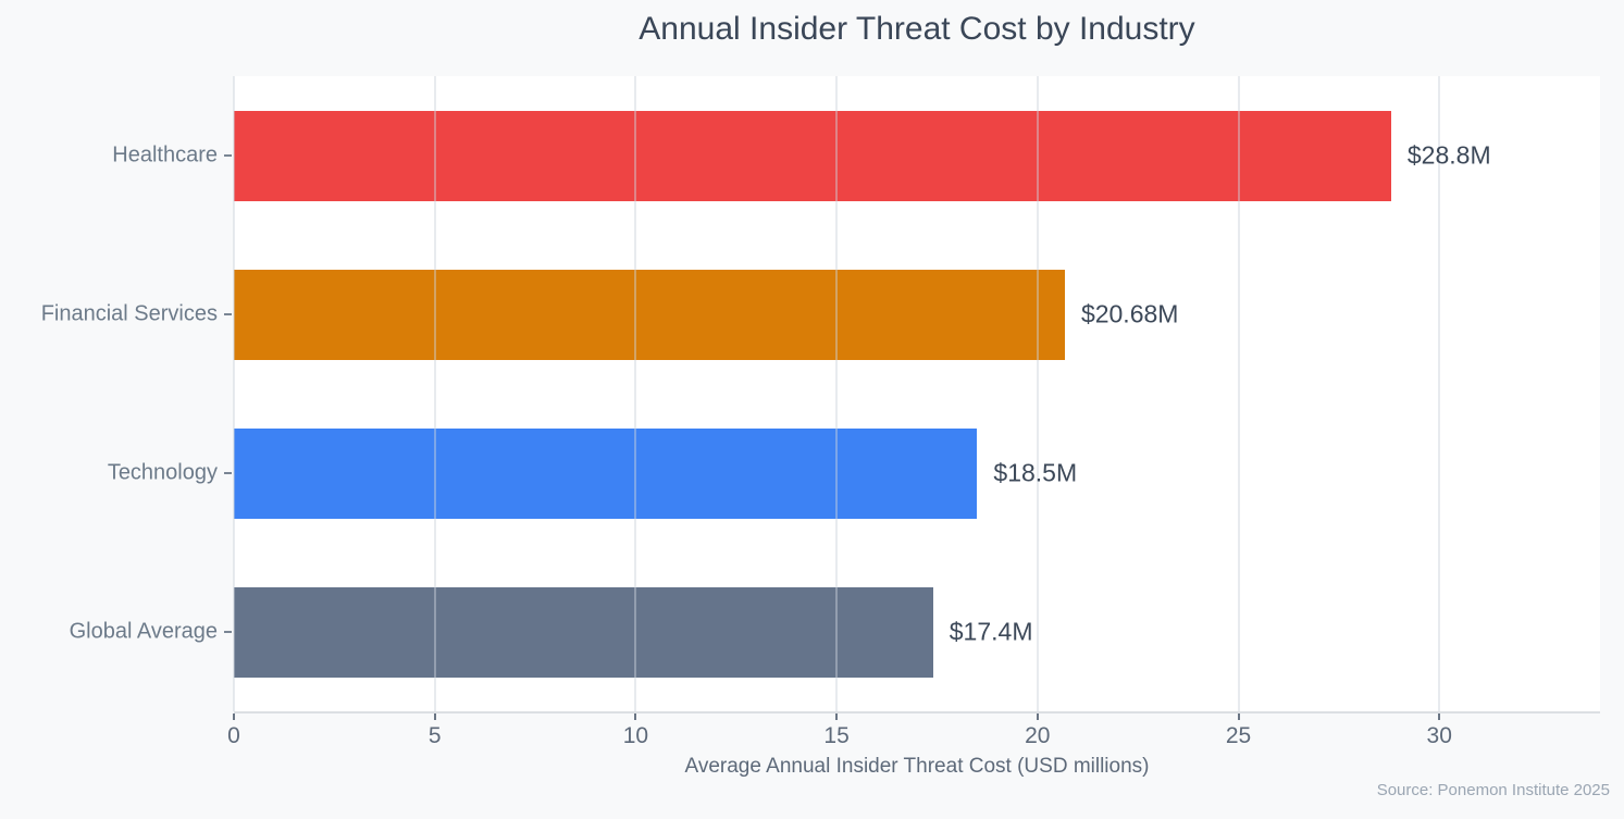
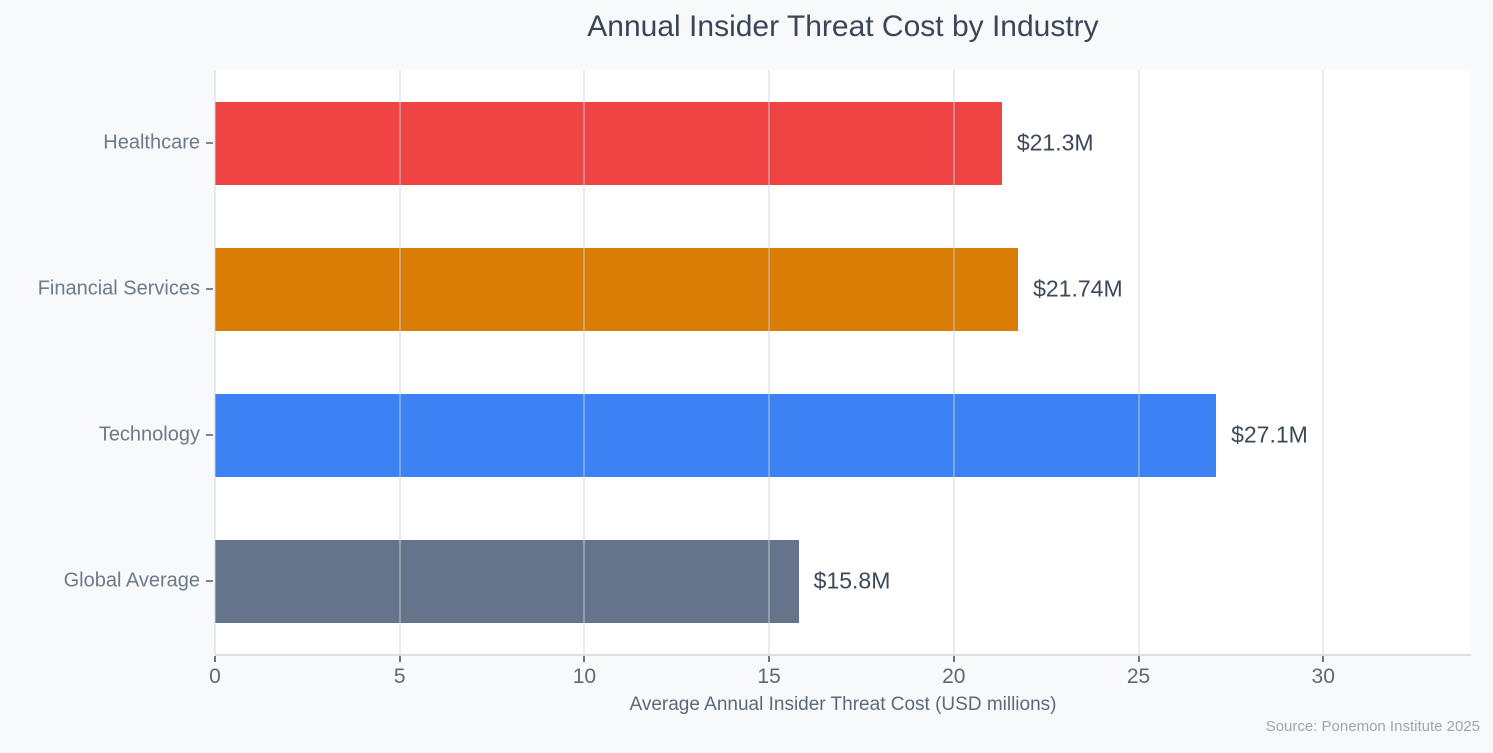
Healthcare: $28.8M -> $21.3M
Financial Services: $20.68M -> $21.74M
Technology: $18.5M -> $27.1M
Global Average: $17.4M -> $15.8M
